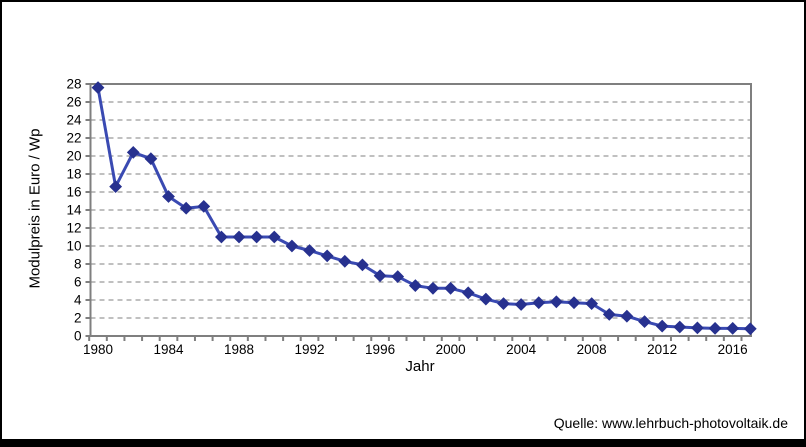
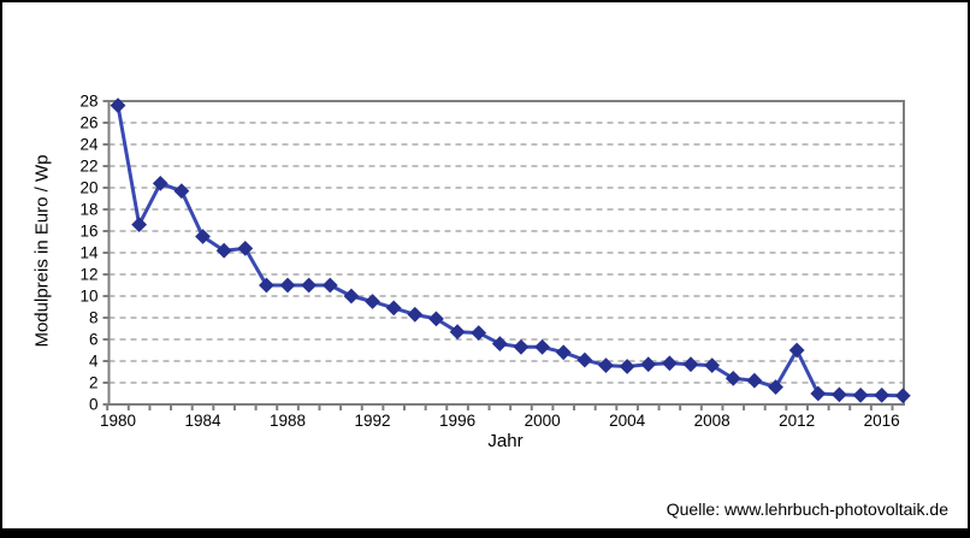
2012: 1 -> 5
